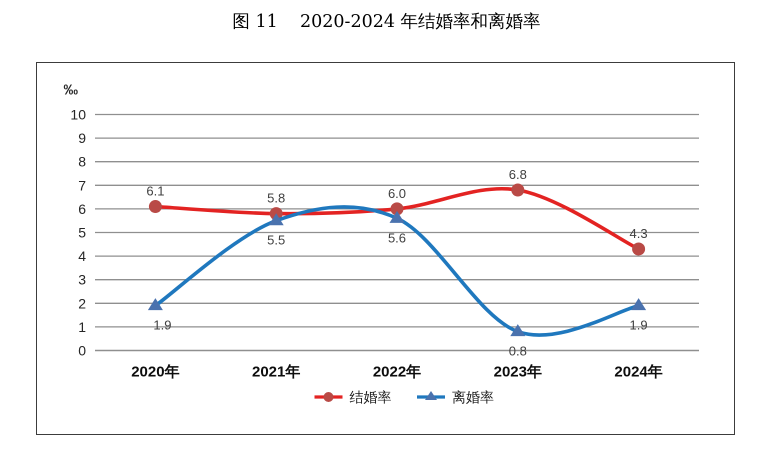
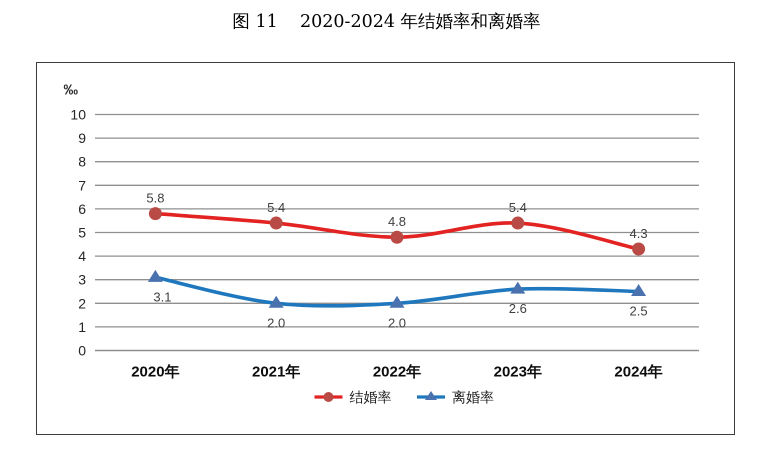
结婚率/2020年: 6.1 -> 5.8
离婚率/2020年: 1.9 -> 3.1
结婚率/2021年: 5.8 -> 5.4
离婚率/2021年: 5.5 -> 2.0
结婚率/2022年: 6.0 -> 4.8
离婚率/2022年: 5.6 -> 2.0
结婚率/2023年: 6.8 -> 5.4
离婚率/2023年: 0.8 -> 2.6
离婚率/2024年: 1.9 -> 2.5
